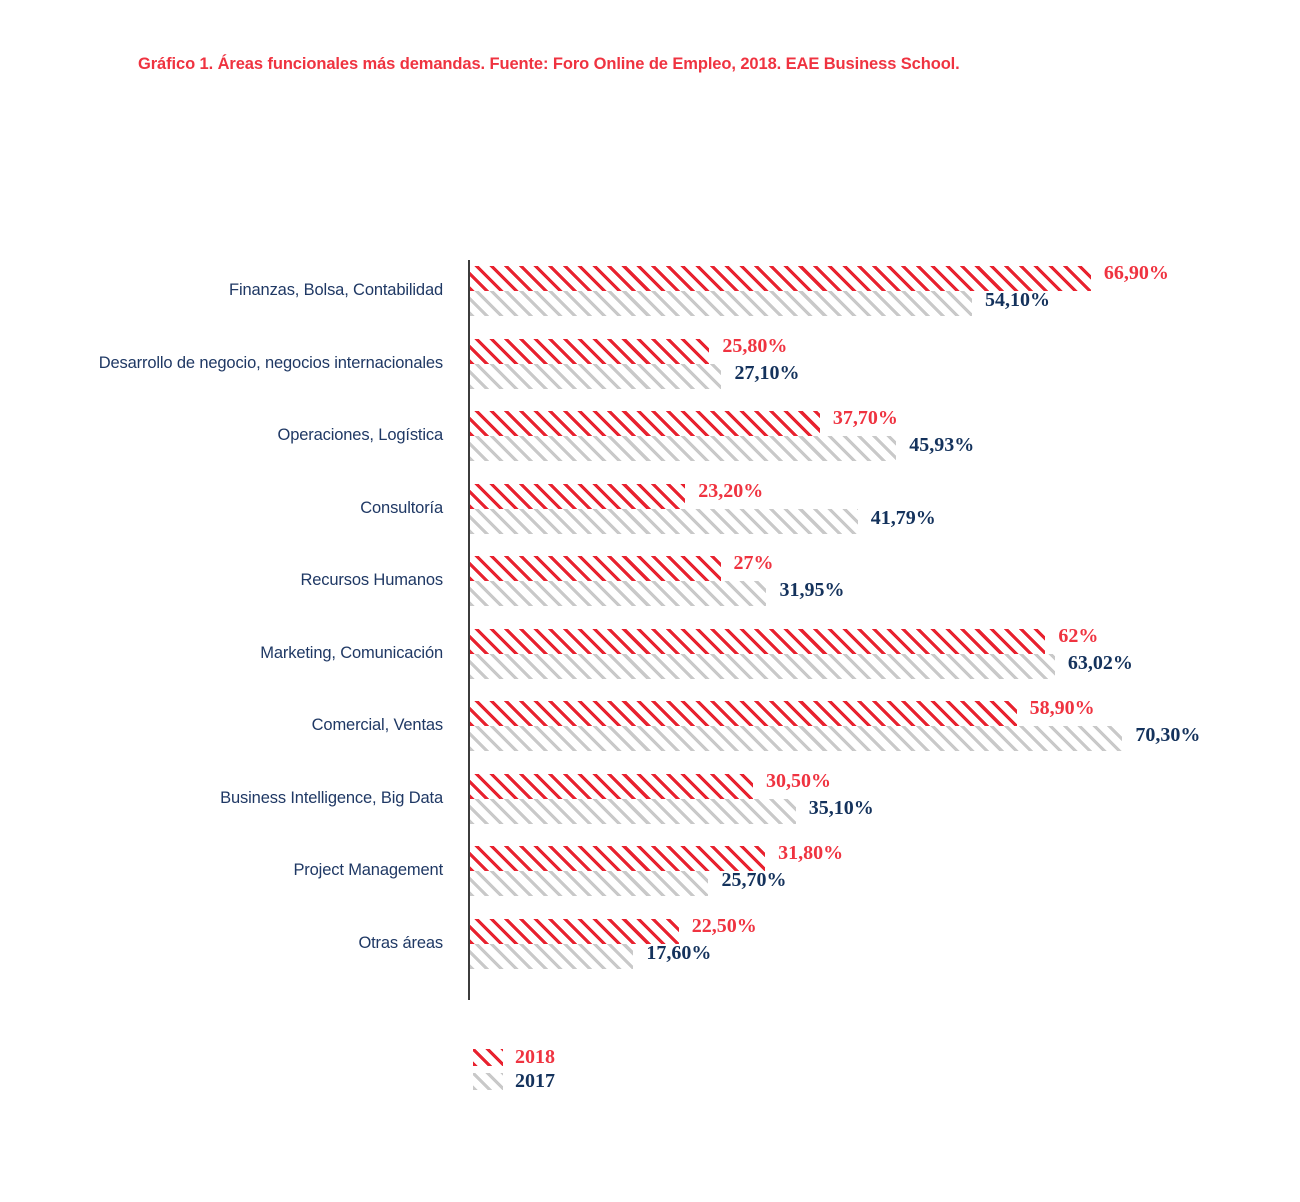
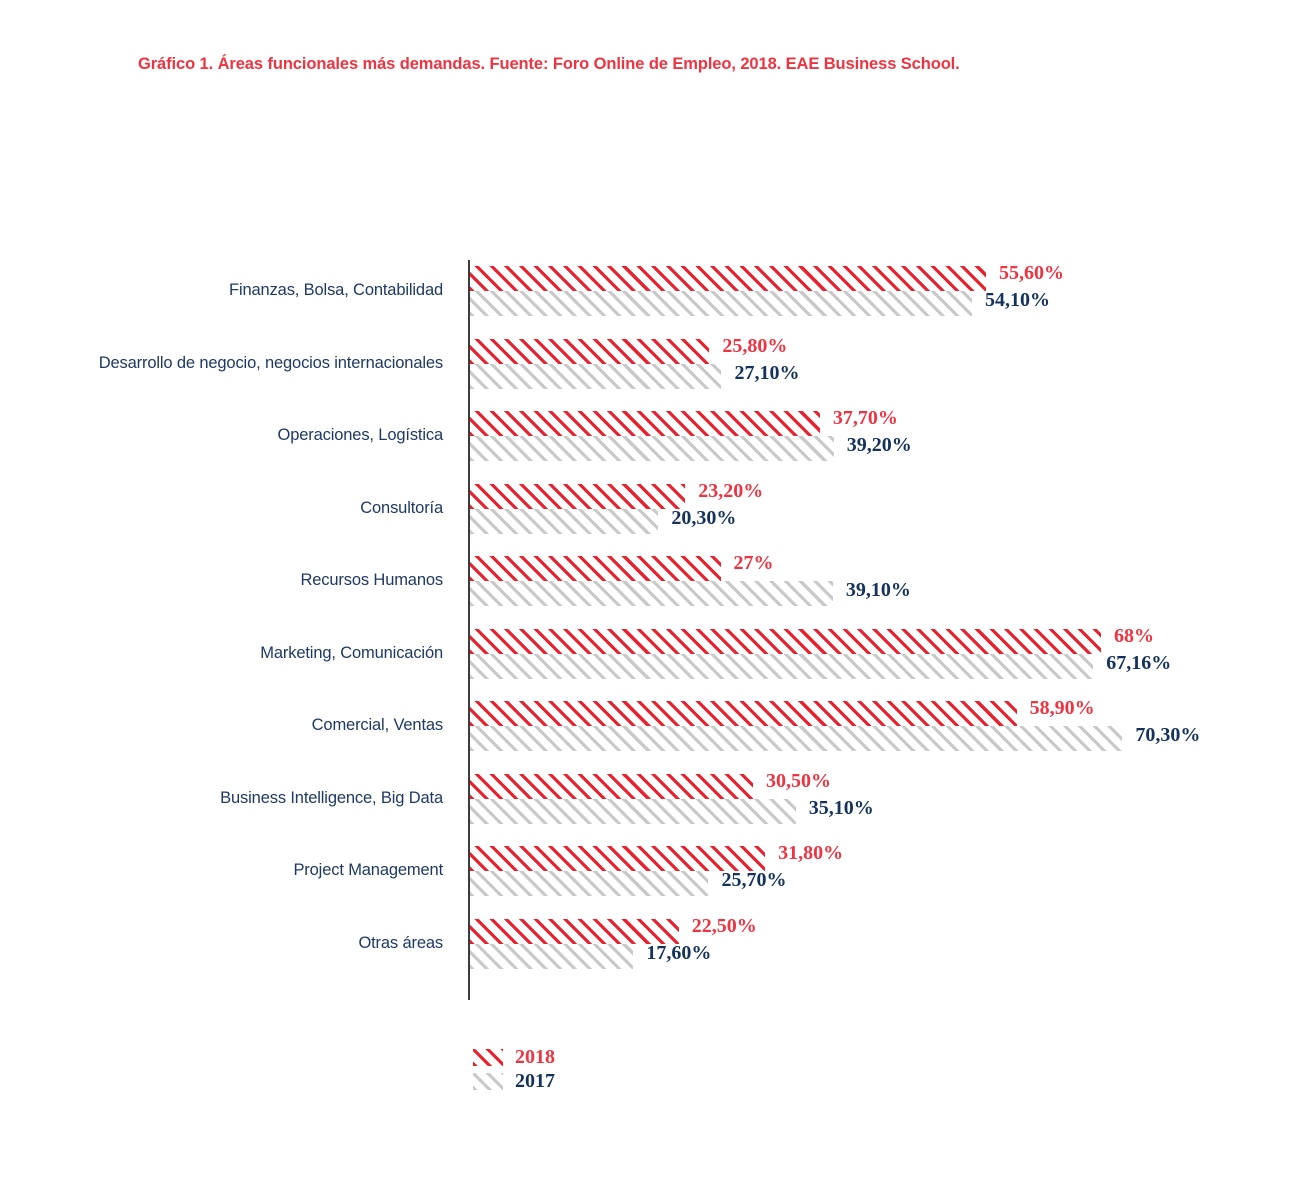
2018/Finanzas, Bolsa, Contabilidad: 66,90% -> 55,60%
2017/Operaciones, Logística: 45,93% -> 39,20%
2017/Consultoría: 41,79% -> 20,30%
2017/Recursos Humanos: 31,95% -> 39,10%
2018/Marketing, Comunicación: 62% -> 68%
2017/Marketing, Comunicación: 63,02% -> 67,16%
